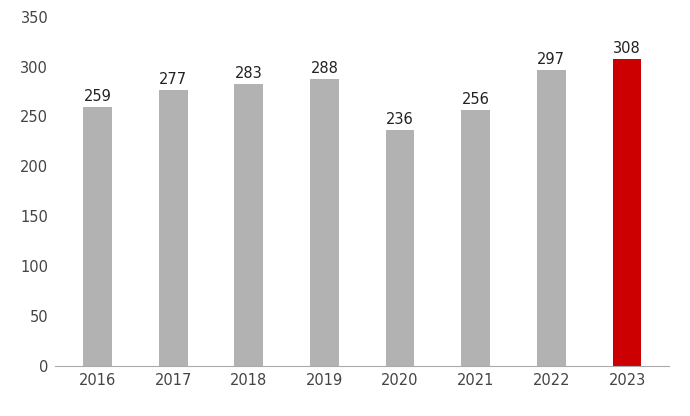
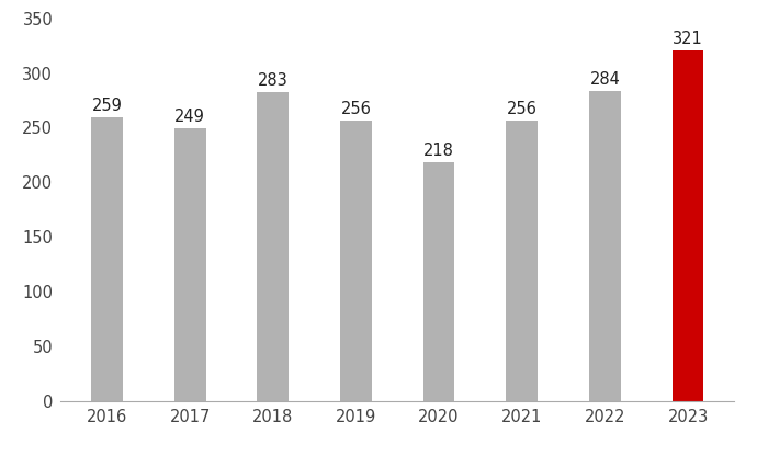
2017: 277 -> 249
2019: 288 -> 256
2020: 236 -> 218
2022: 297 -> 284
2023: 308 -> 321
